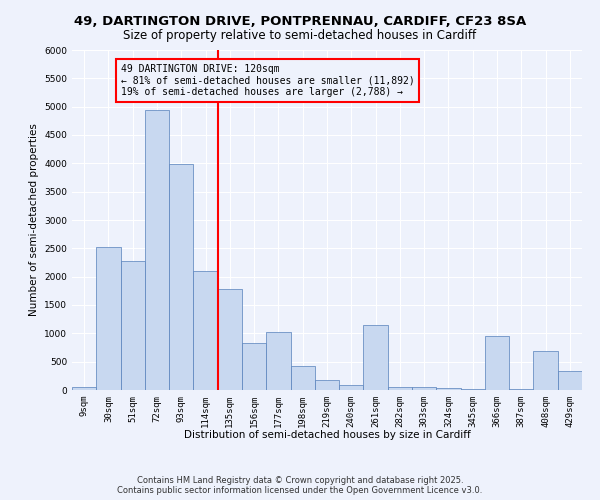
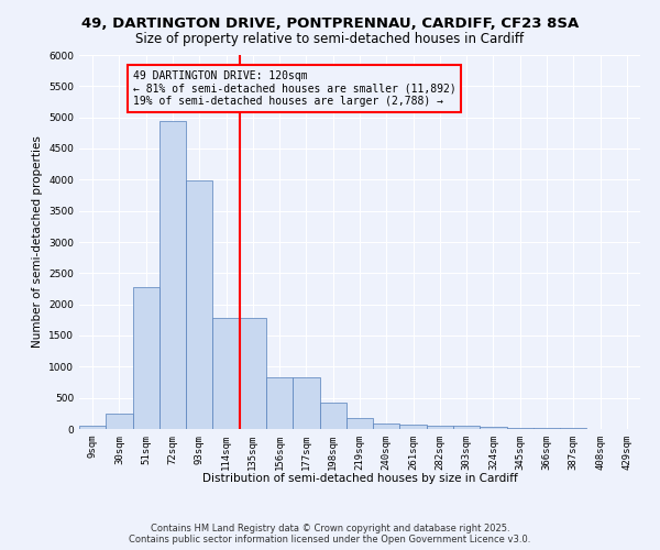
30sqm: 2520 -> 250
114sqm: 2100 -> 1780
177sqm: 1020 -> 830
261sqm: 1140 -> 60
366sqm: 960 -> 20
408sqm: 680 -> 0
429sqm: 340 -> 0
